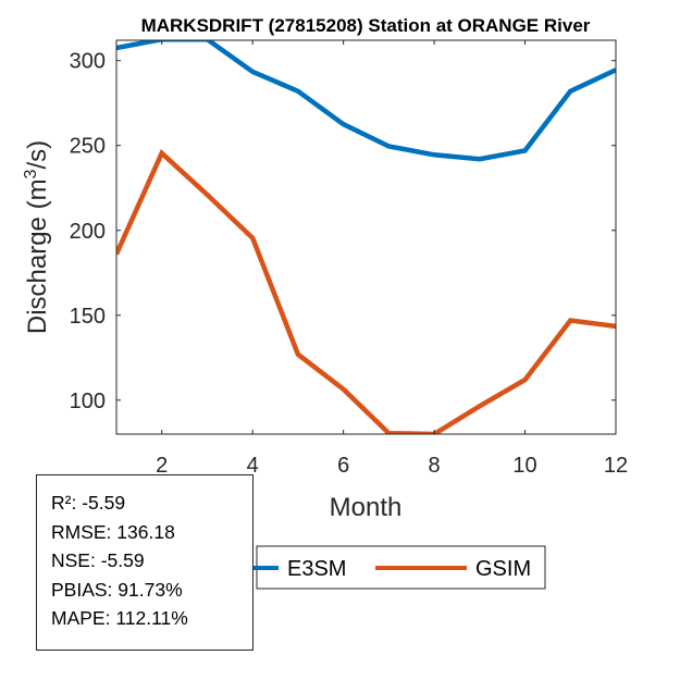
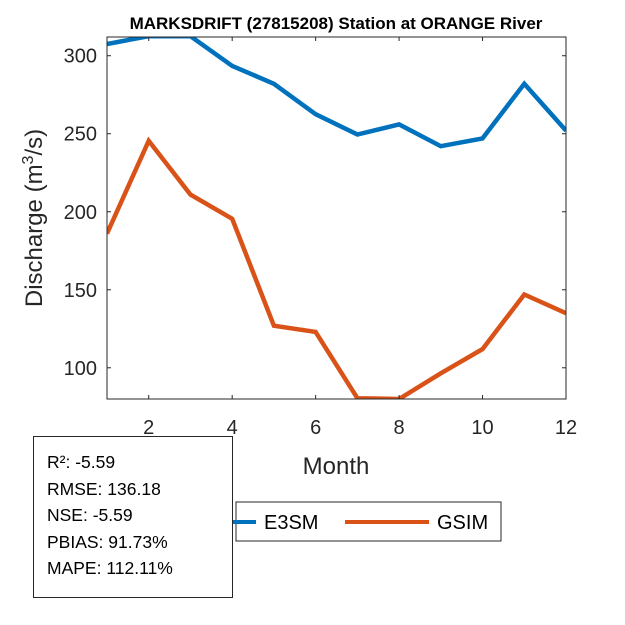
GSIM/3: 221 -> 211
GSIM/6: 106 -> 123
E3SM/8: 244 -> 256
E3SM/12: 294 -> 252
GSIM/12: 144 -> 135
